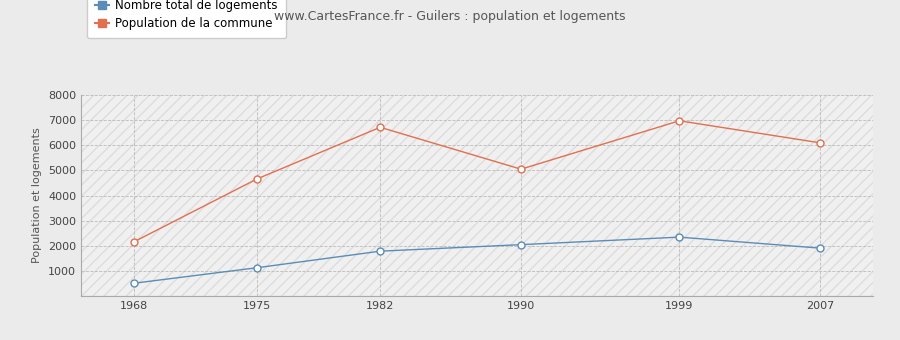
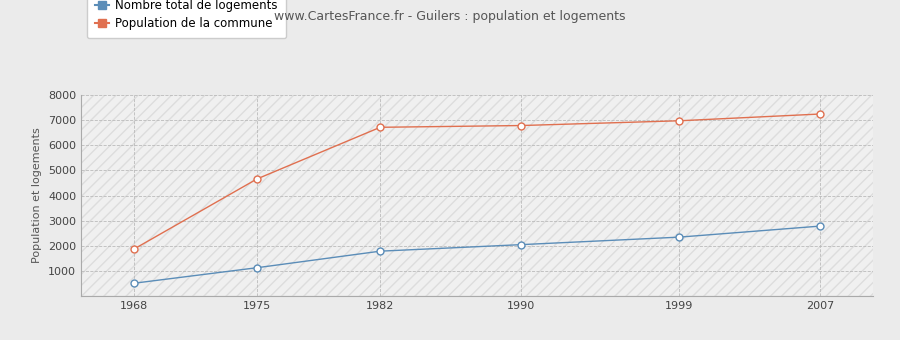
Population de la commune/1968: 2150 -> 1860
Population de la commune/1990: 5050 -> 6790
Nombre total de logements/2007: 1900 -> 2780
Population de la commune/2007: 6100 -> 7250
